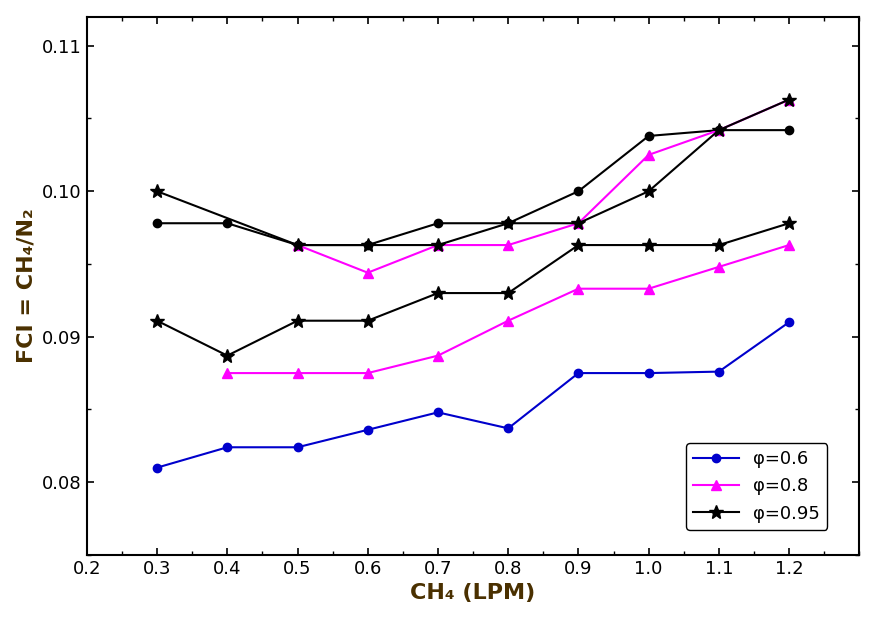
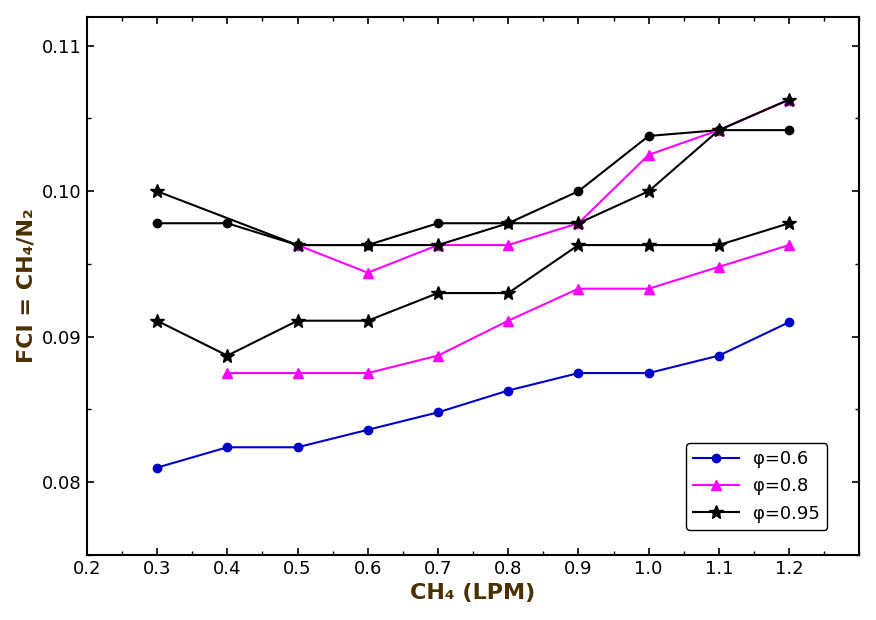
φ=0.6/0.8: 0.0837 -> 0.0863
φ=0.6/1.1: 0.0876 -> 0.0887
